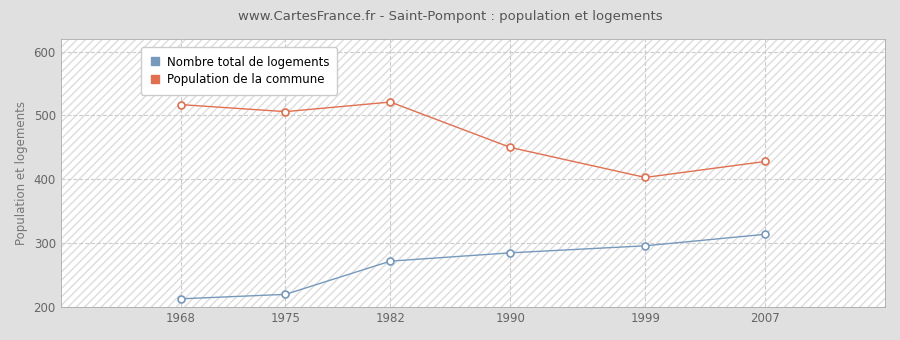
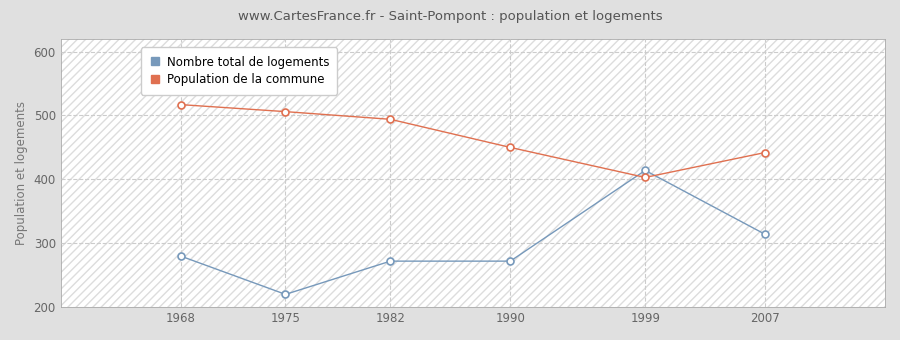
Nombre total de logements/1968: 213 -> 280
Population de la commune/1982: 521 -> 494
Nombre total de logements/1990: 285 -> 272
Nombre total de logements/1999: 296 -> 414
Population de la commune/2007: 428 -> 442
